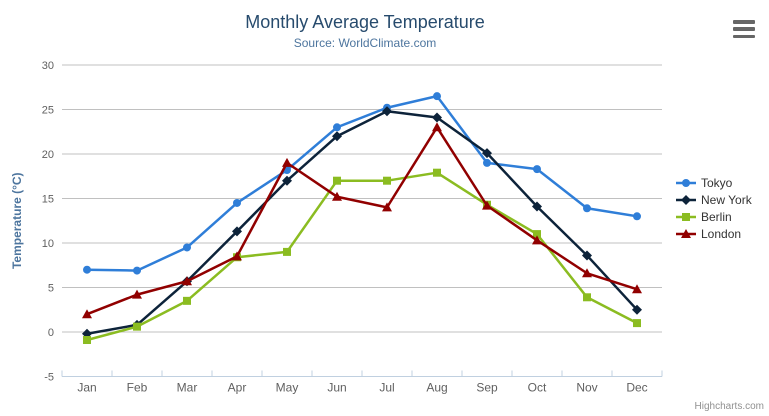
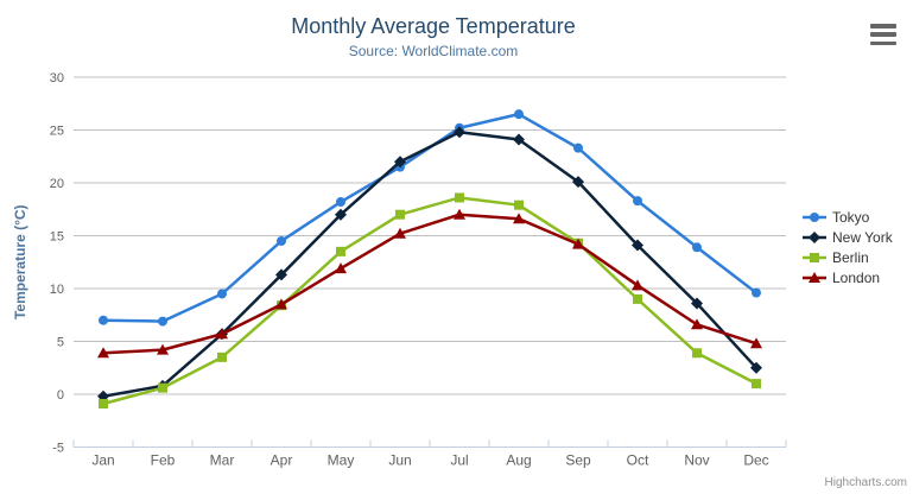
London/Jan: 2 -> 4
Berlin/May: 9 -> 14
London/May: 19 -> 12
Tokyo/Jun: 23 -> 22
Berlin/Jul: 17 -> 19
London/Jul: 14 -> 17
London/Aug: 23 -> 17
Tokyo/Sep: 19 -> 23
Berlin/Oct: 11 -> 9
Tokyo/Dec: 13 -> 10
